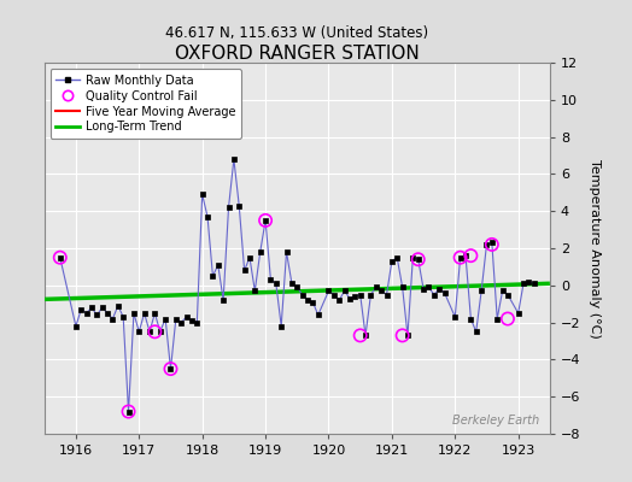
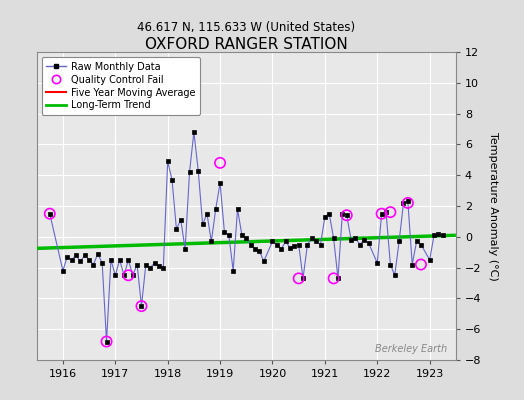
Quality Control Fail/1919: 3.5 -> 4.8
